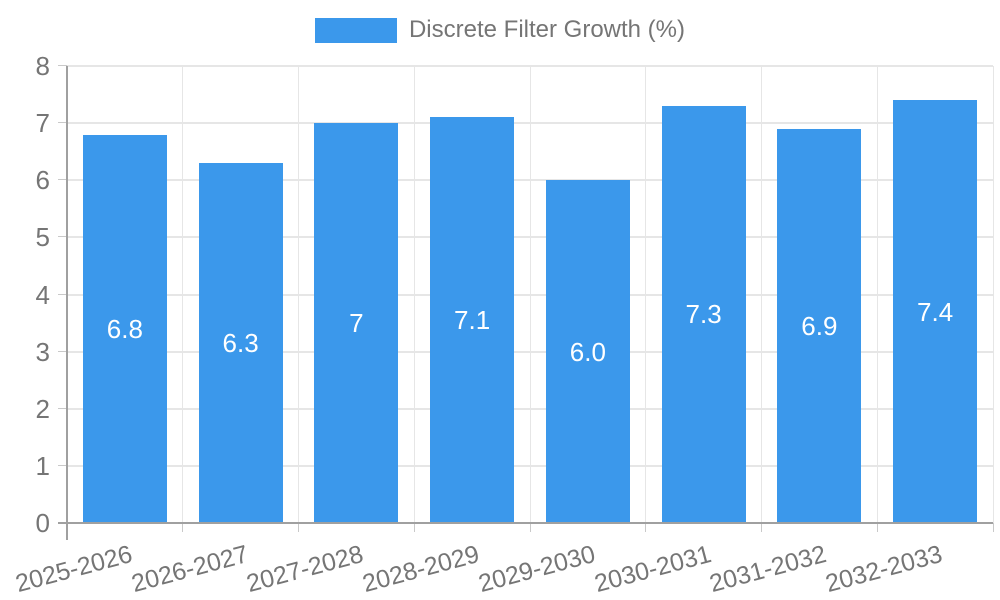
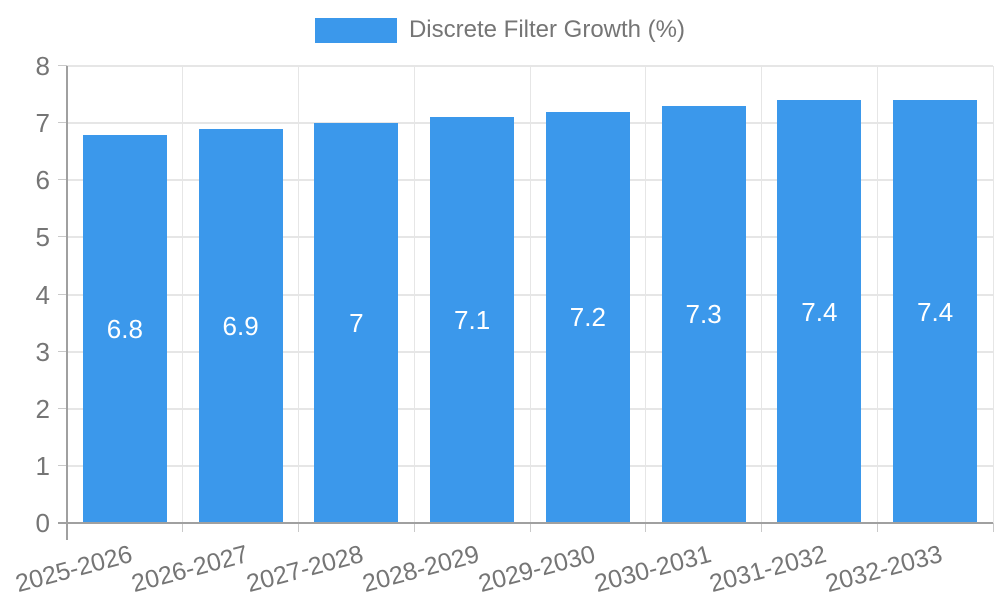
2026-2027: 6.3 -> 6.9
2029-2030: 6.0 -> 7.2
2031-2032: 6.9 -> 7.4
